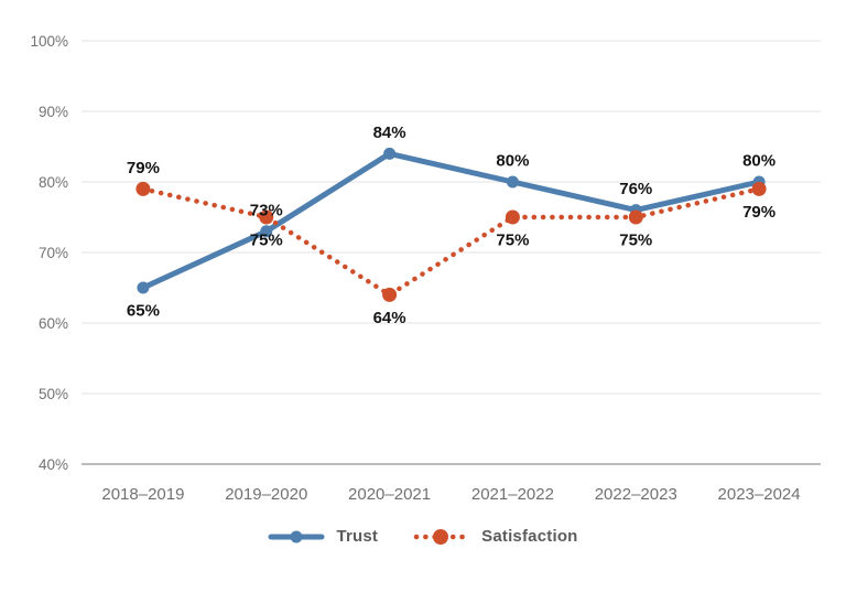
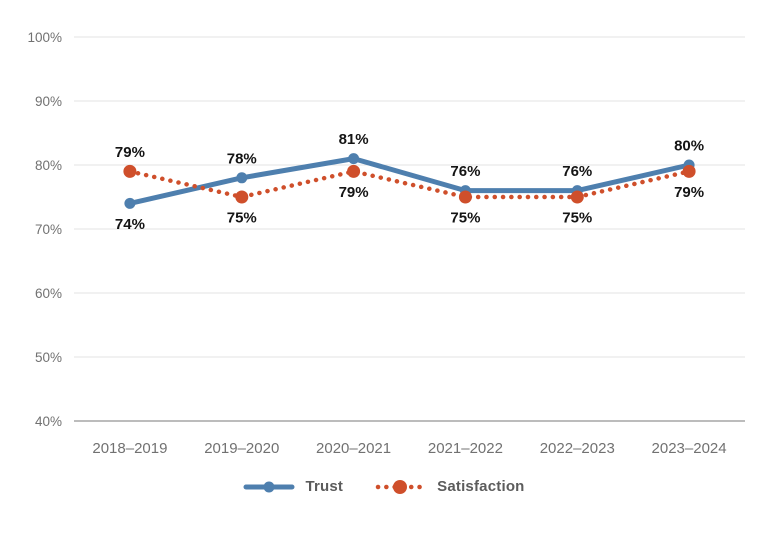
Trust/2018–2019: 65% -> 74%
Trust/2019–2020: 73% -> 78%
Trust/2020–2021: 84% -> 81%
Satisfaction/2020–2021: 64% -> 79%
Trust/2021–2022: 80% -> 76%
